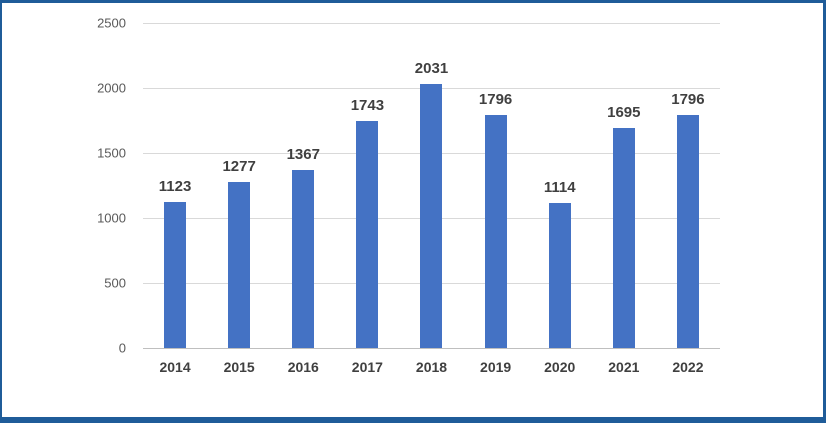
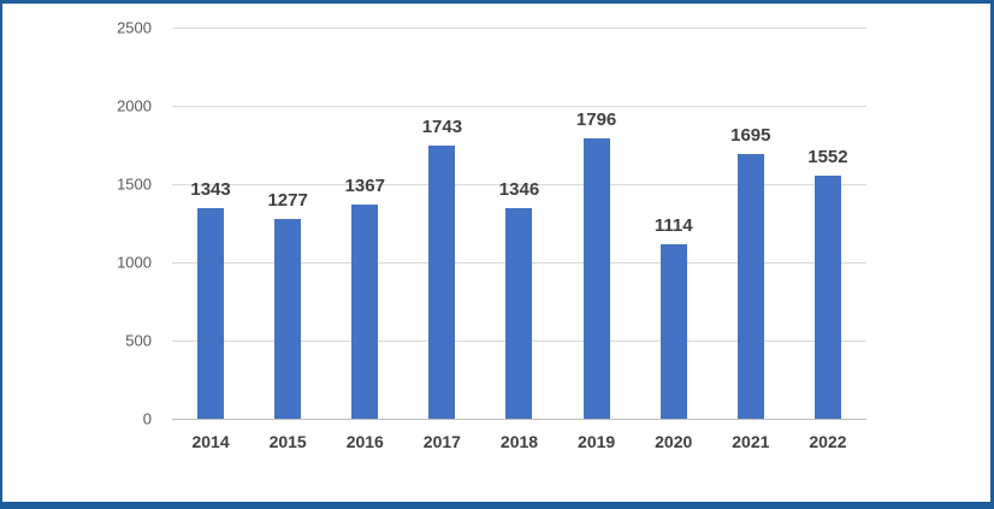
2014: 1123 -> 1343
2018: 2031 -> 1346
2022: 1796 -> 1552
